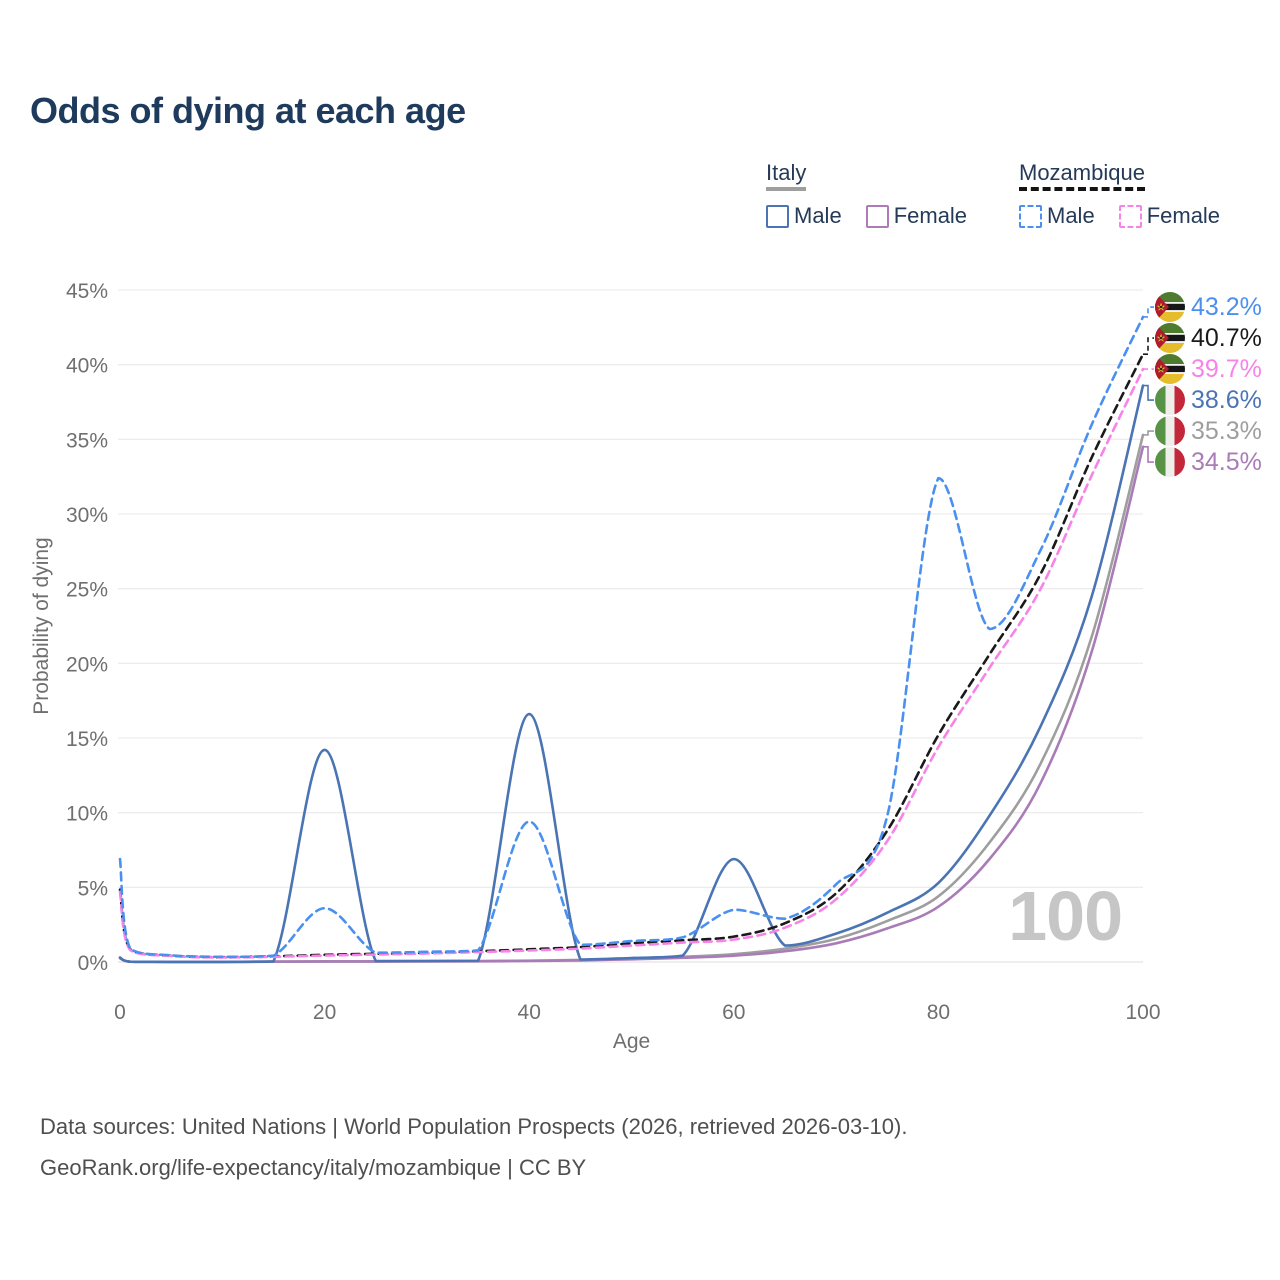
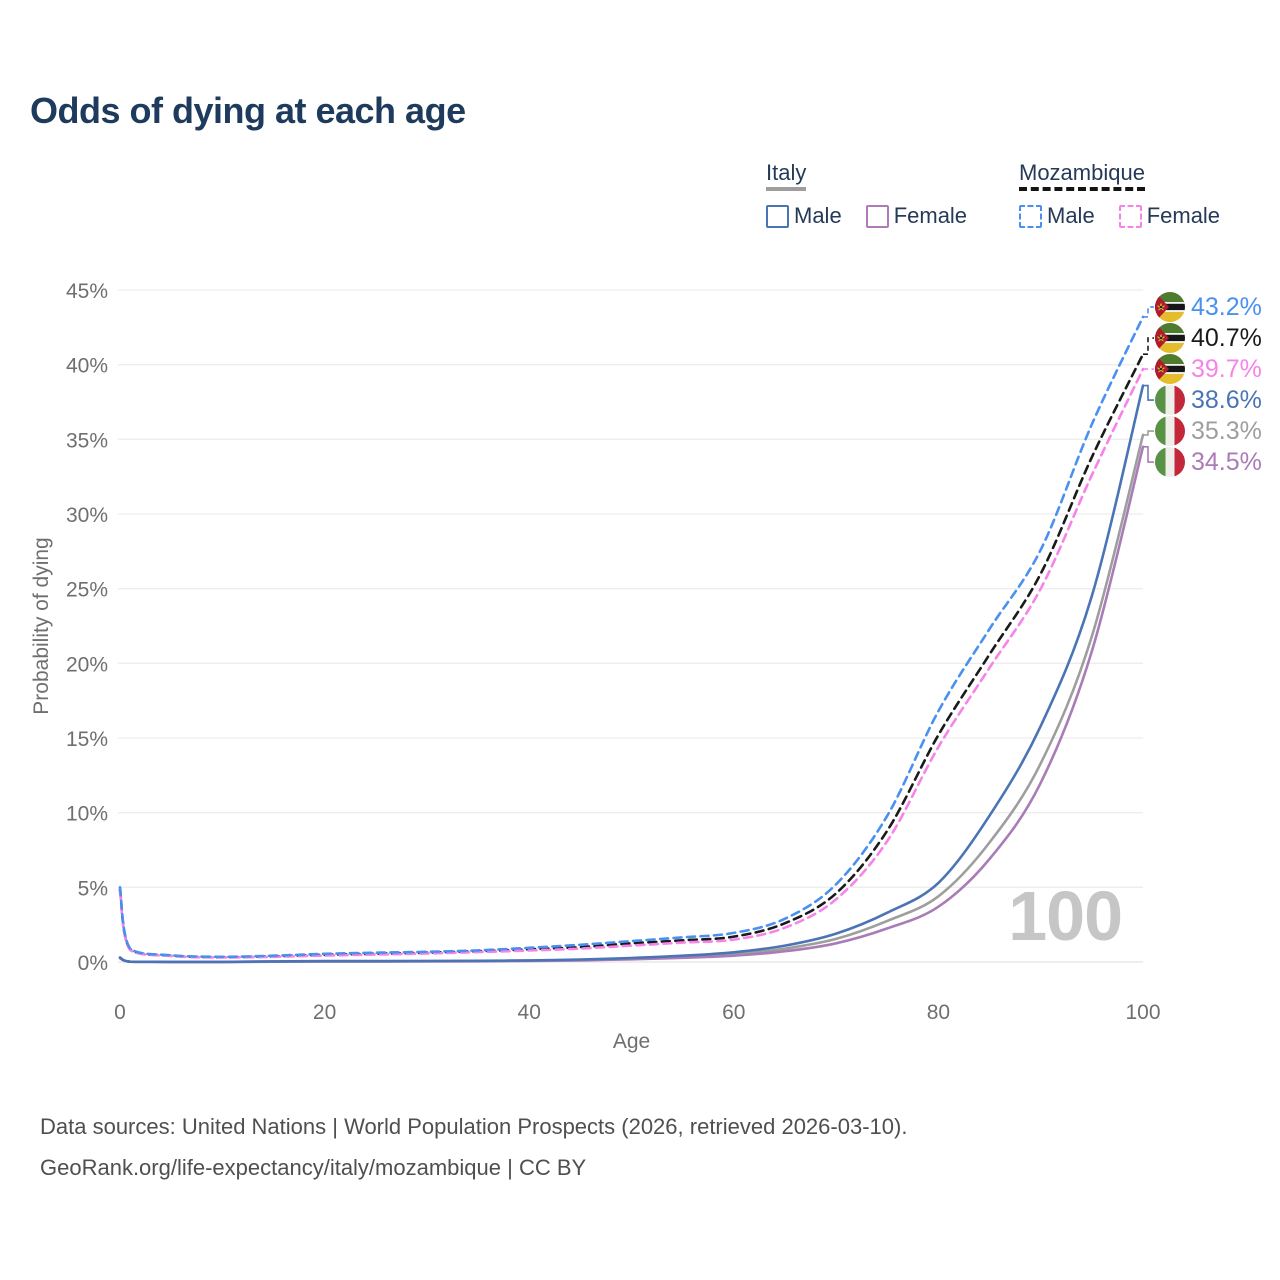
Mozambique Male/0: 6.9% -> 5.0%
Italy Male/20: 14.2% -> 0.1%
Mozambique Male/20: 3.6% -> 0.6%
Italy Male/40: 16.6% -> 0.1%
Mozambique Male/40: 9.4% -> 0.9%
Italy Male/60: 6.9% -> 0.7%
Mozambique Male/60: 3.5% -> 1.9%
Mozambique Male/80: 32.4% -> 16.8%
